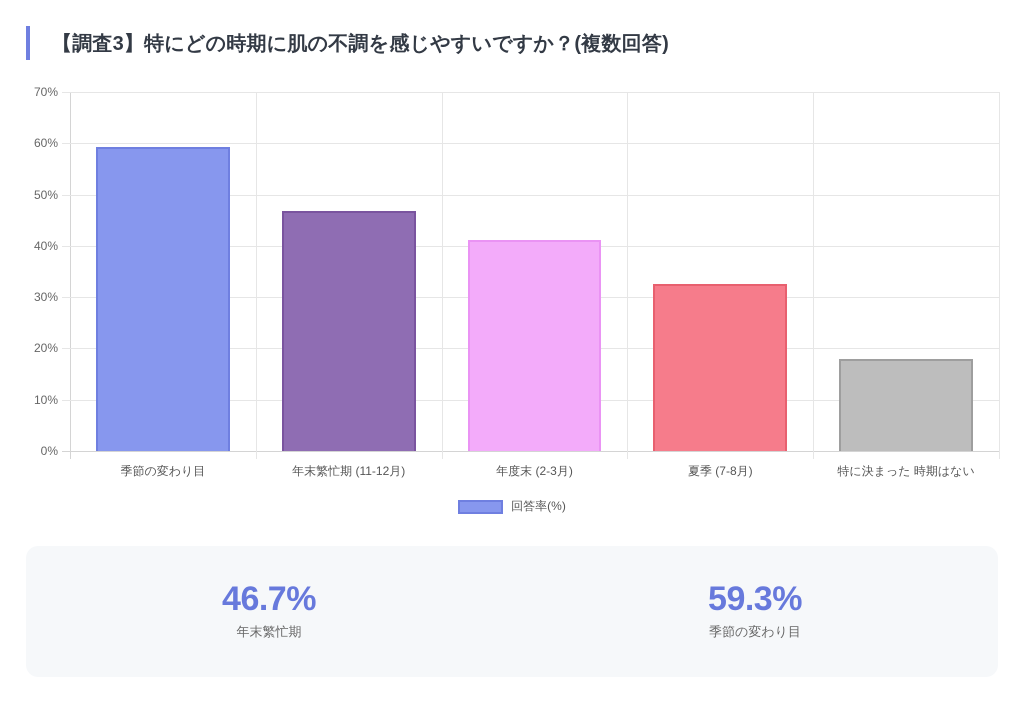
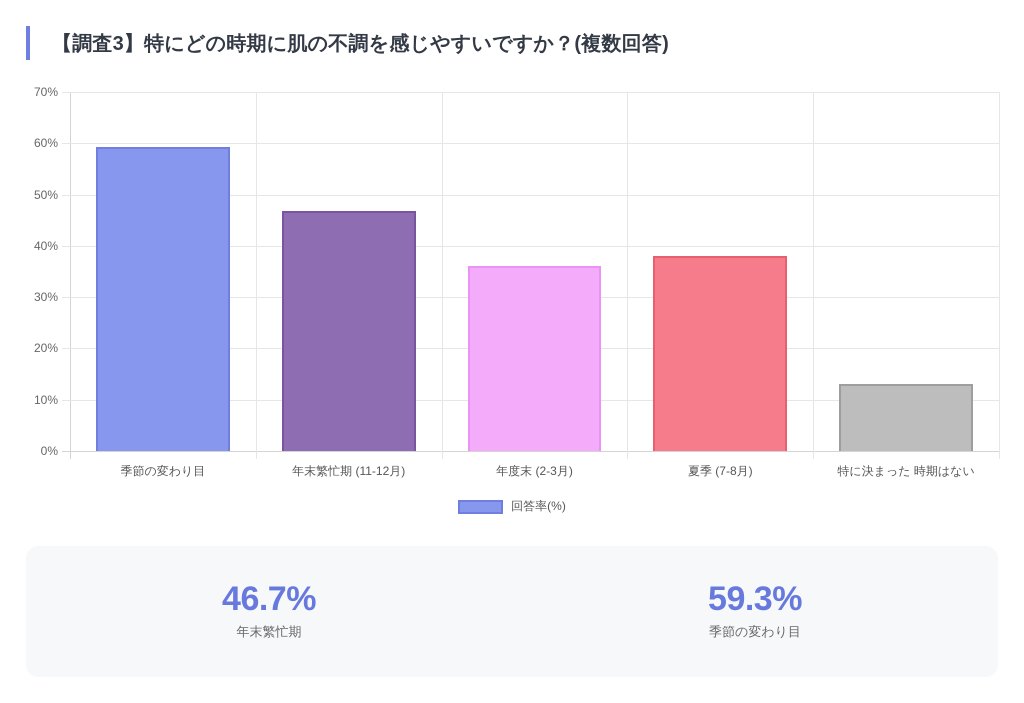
年度末 (2-3月): 41% -> 36%
夏季 (7-8月): 33% -> 38%
特に決まった 時期はない: 18% -> 13%
